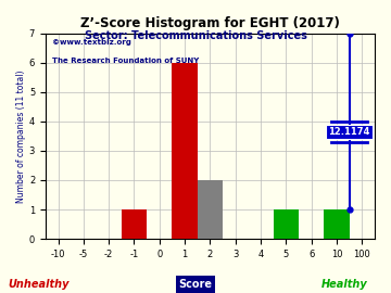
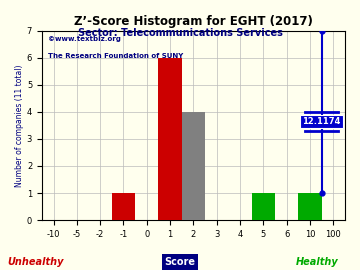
2: 2 -> 4
